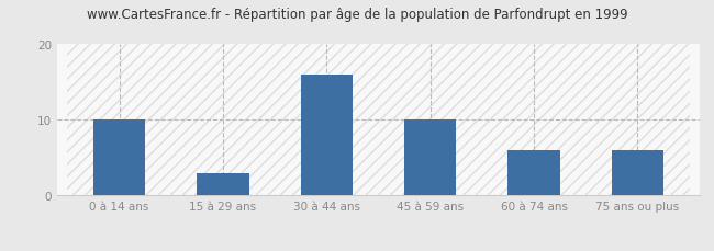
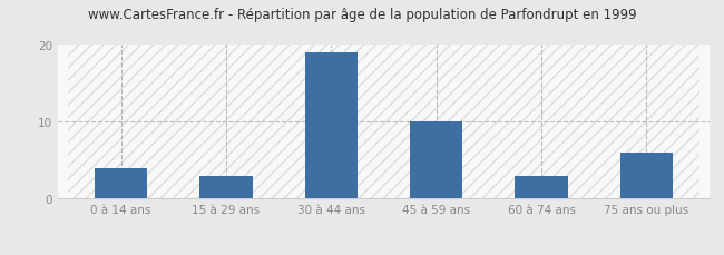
0 à 14 ans: 10 -> 4
30 à 44 ans: 16 -> 19
60 à 74 ans: 6 -> 3
